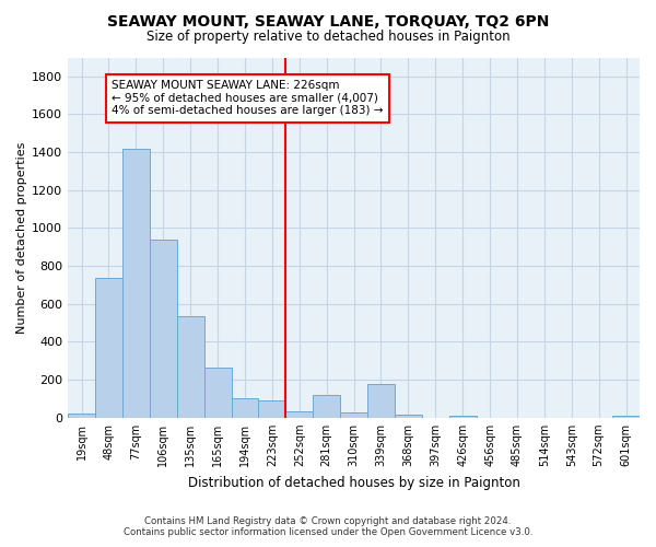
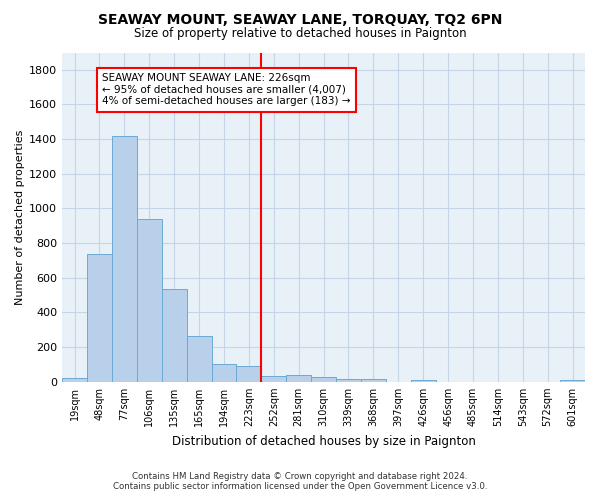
281sqm: 120 -> 40
339sqm: 180 -> 10
